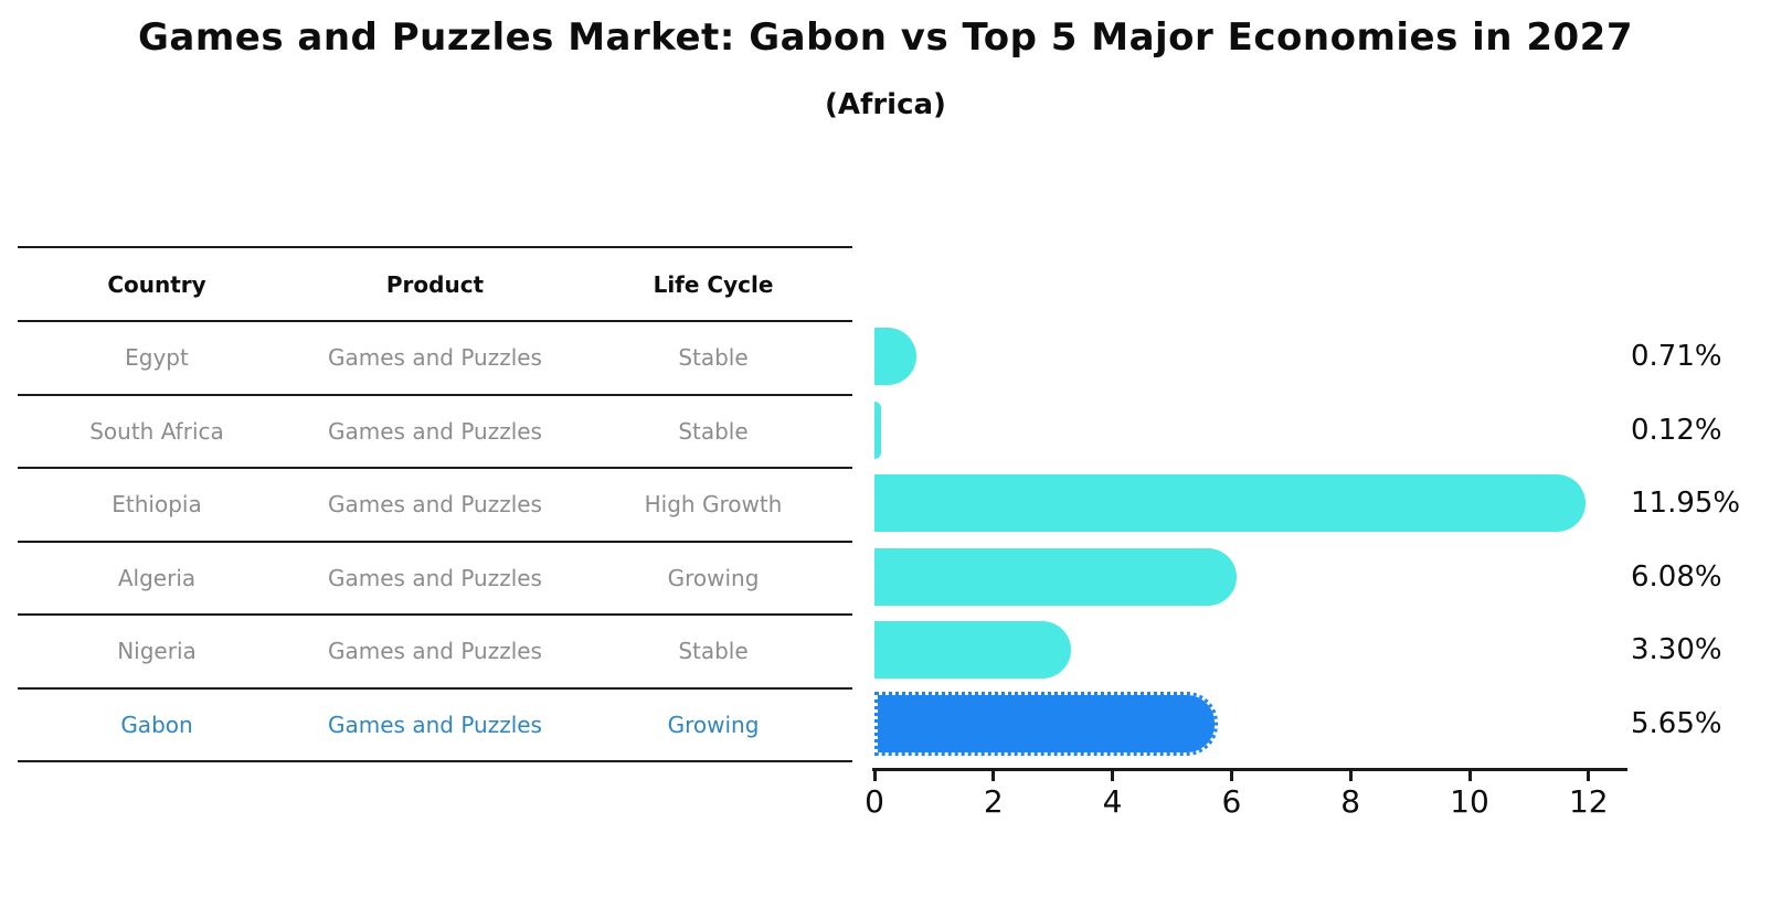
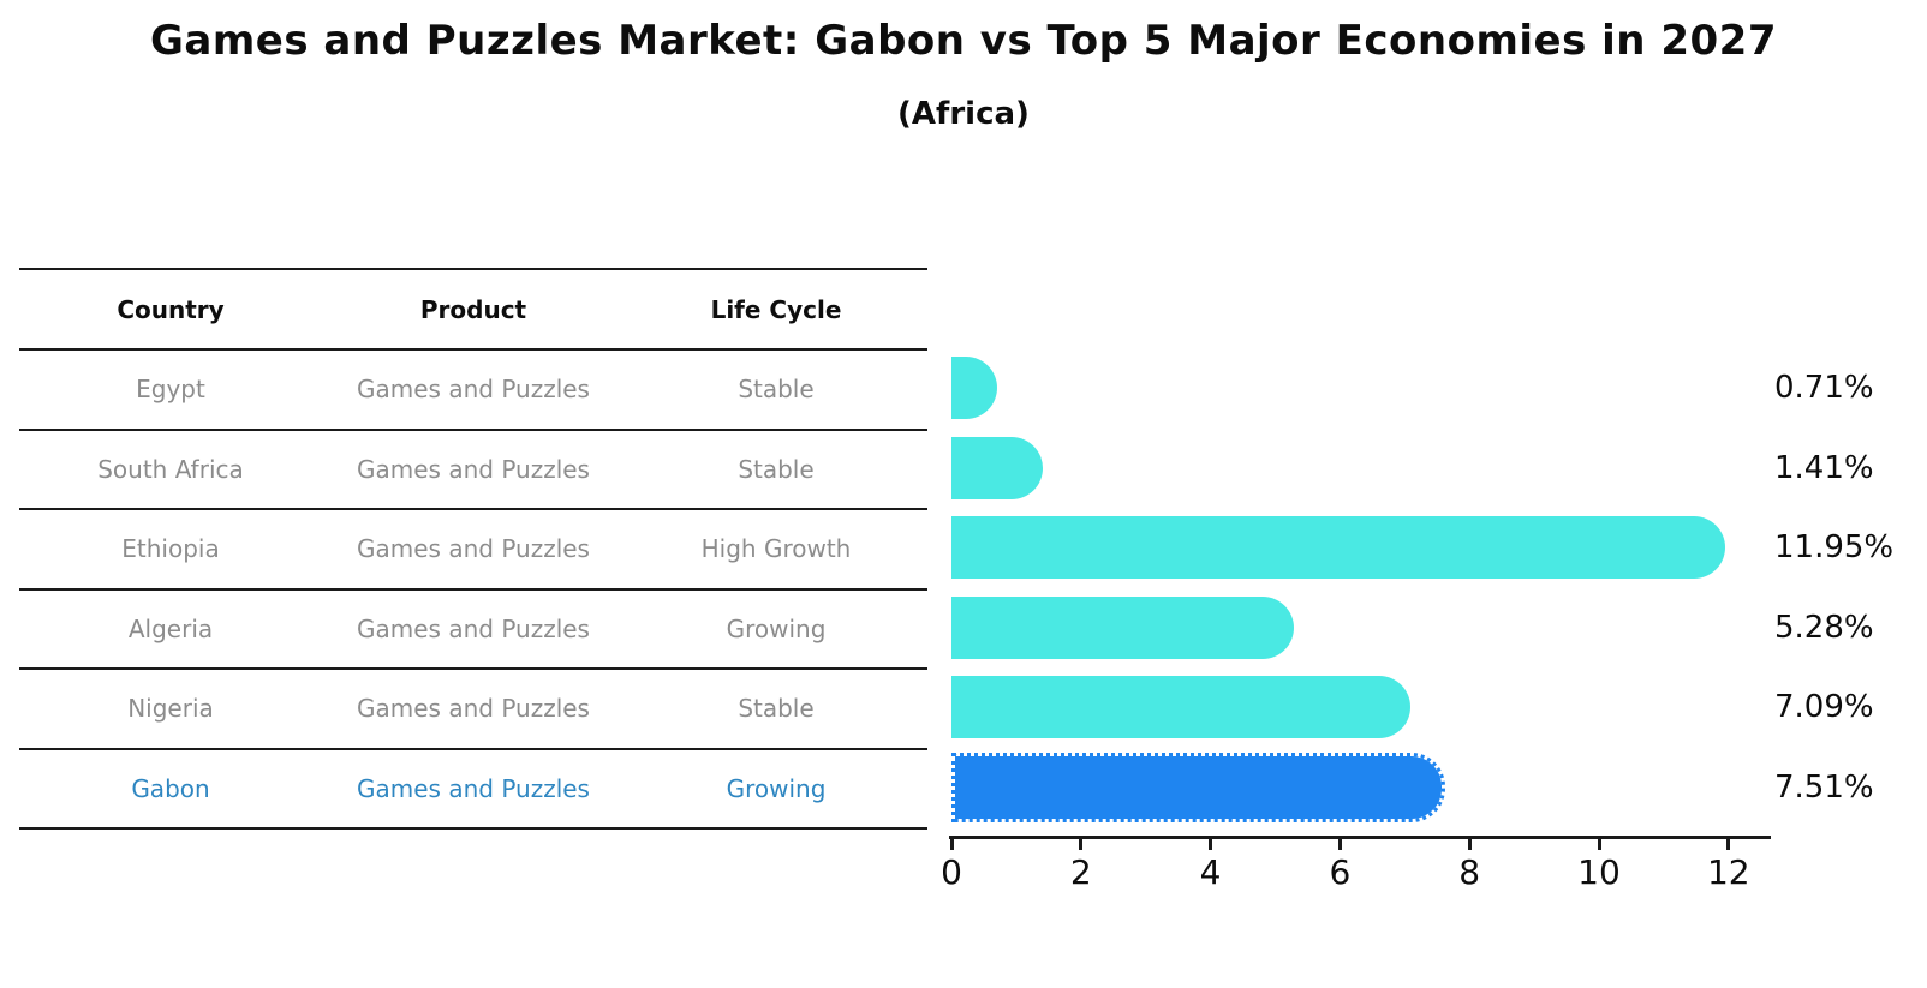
South Africa: 0.12% -> 1.41%
Algeria: 6.08% -> 5.28%
Nigeria: 3.30% -> 7.09%
Gabon: 5.65% -> 7.51%
